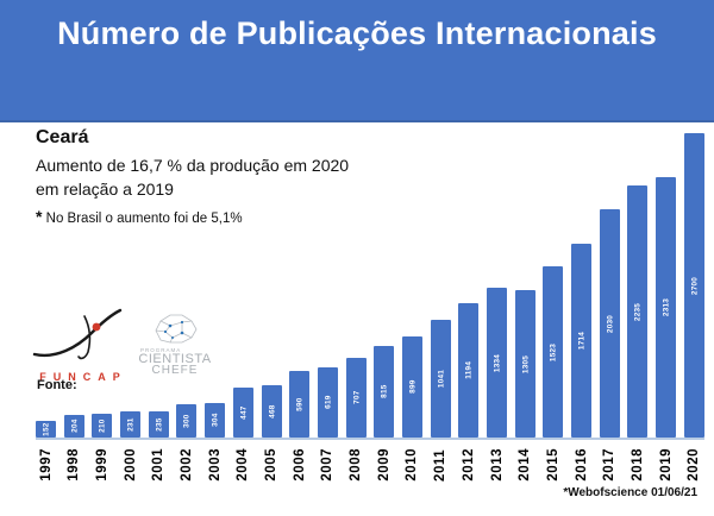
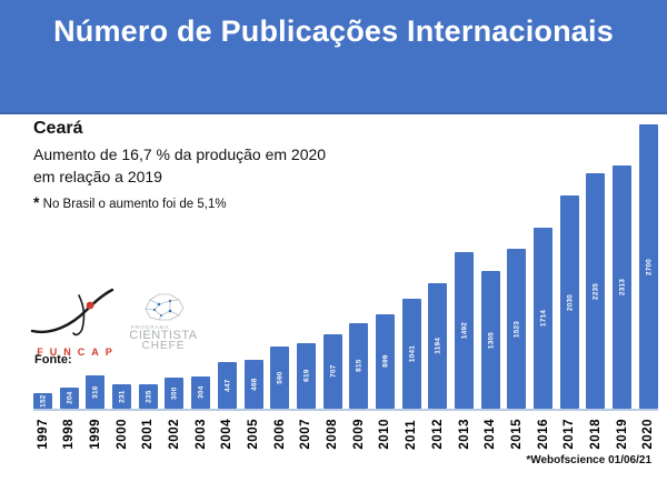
1999: 210 -> 316
2013: 1334 -> 1492
